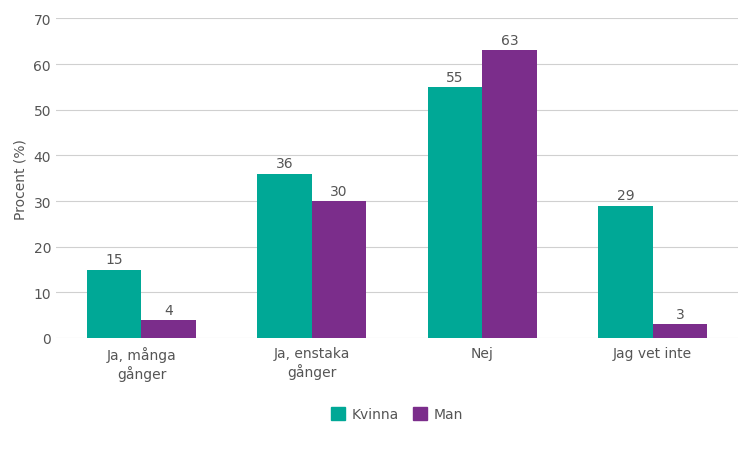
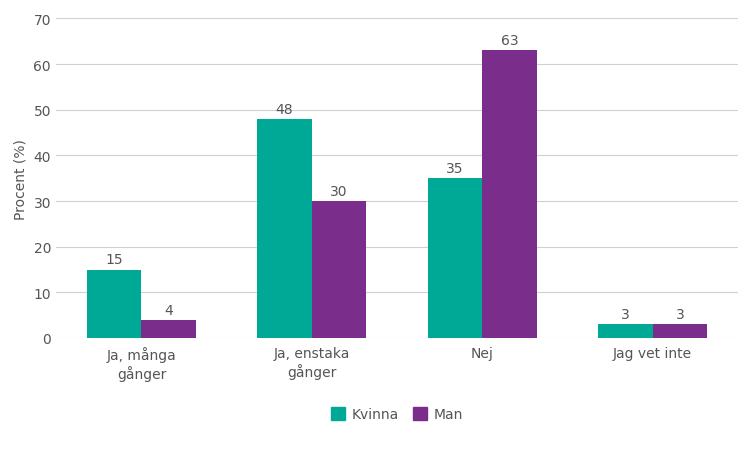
Kvinna/Ja, enstaka gånger: 36 -> 48
Kvinna/Nej: 55 -> 35
Kvinna/Jag vet inte: 29 -> 3
